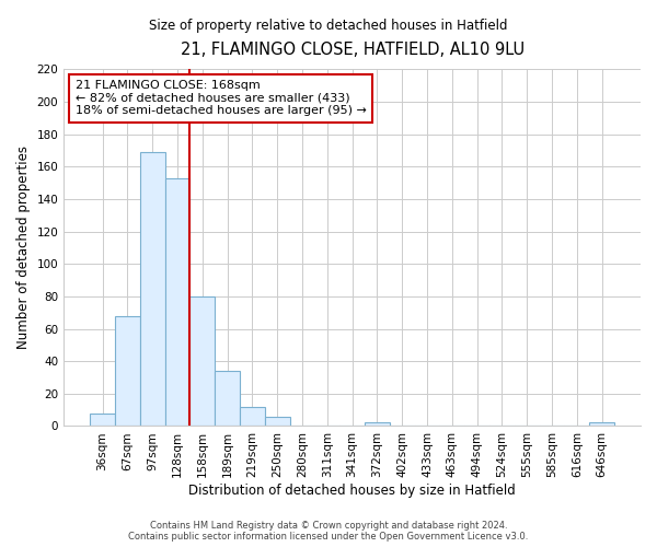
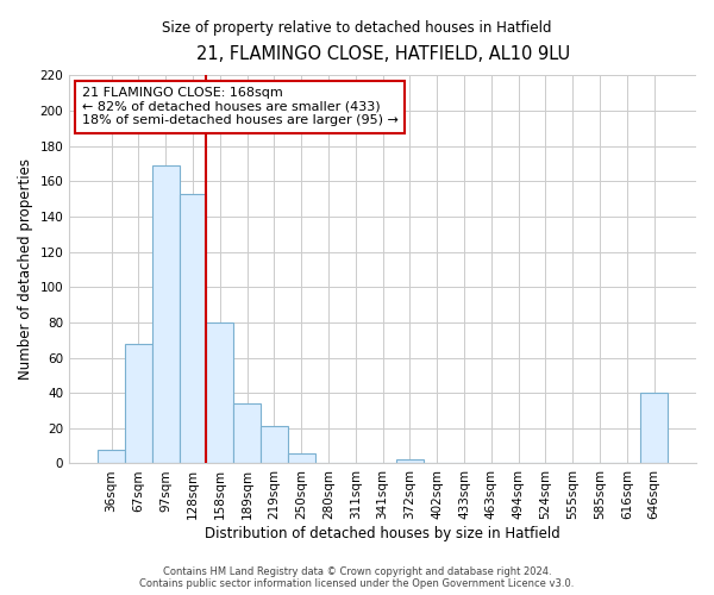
219sqm: 12 -> 21
646sqm: 2 -> 40
